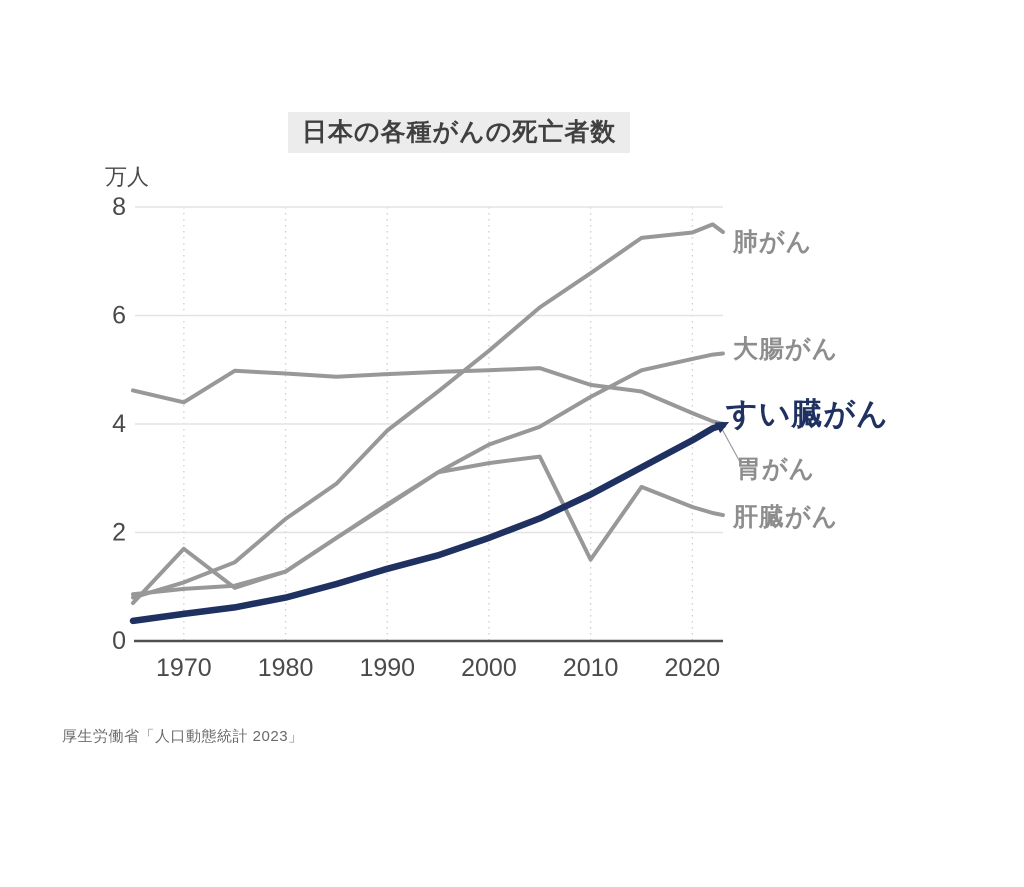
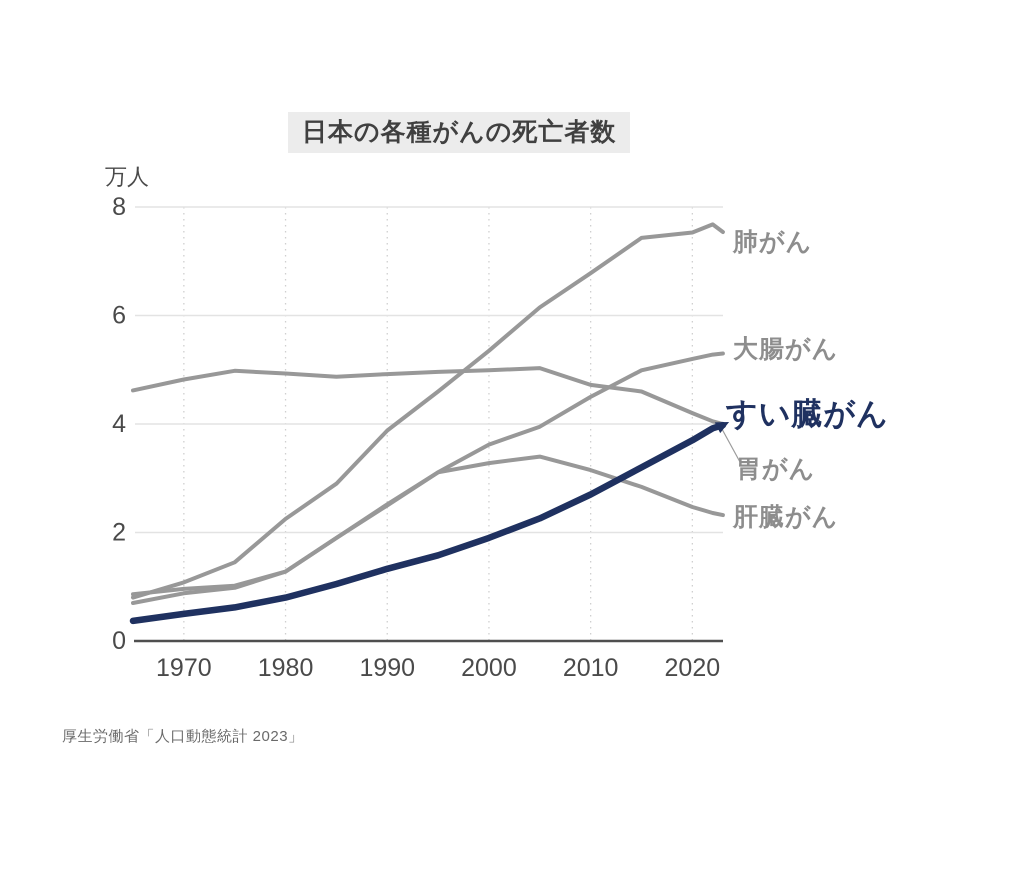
胃がん/1970: 4.4 -> 4.8
大腸がん/1970: 1.7 -> 0.9
肝臓がん/2010: 1.5 -> 3.1
